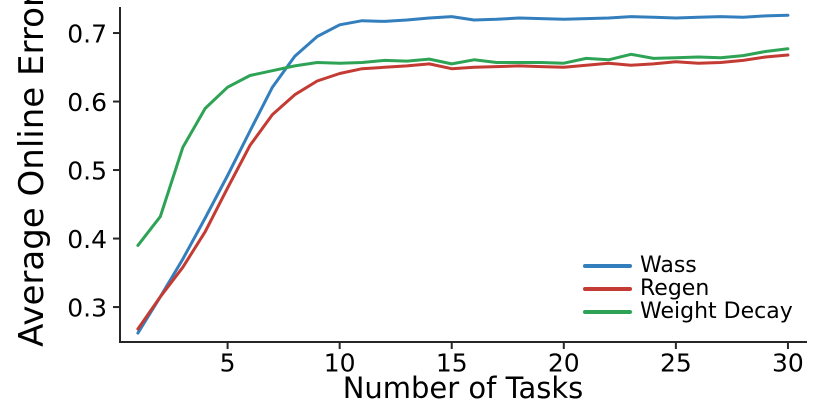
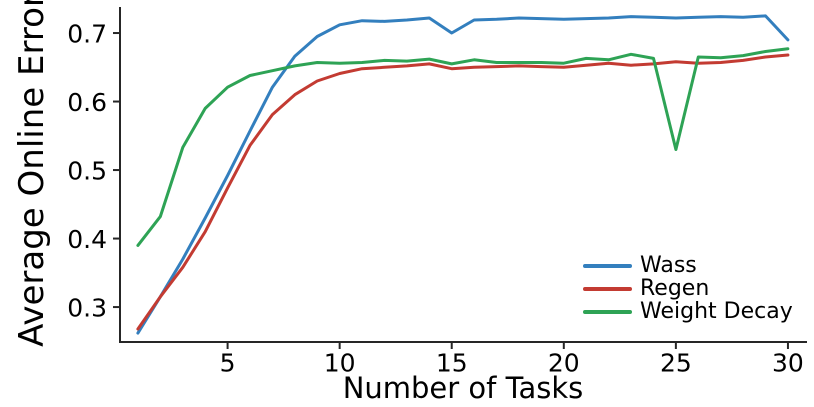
Wass/15: 0.72 -> 0.70
Weight Decay/25: 0.66 -> 0.53
Wass/30: 0.73 -> 0.69
